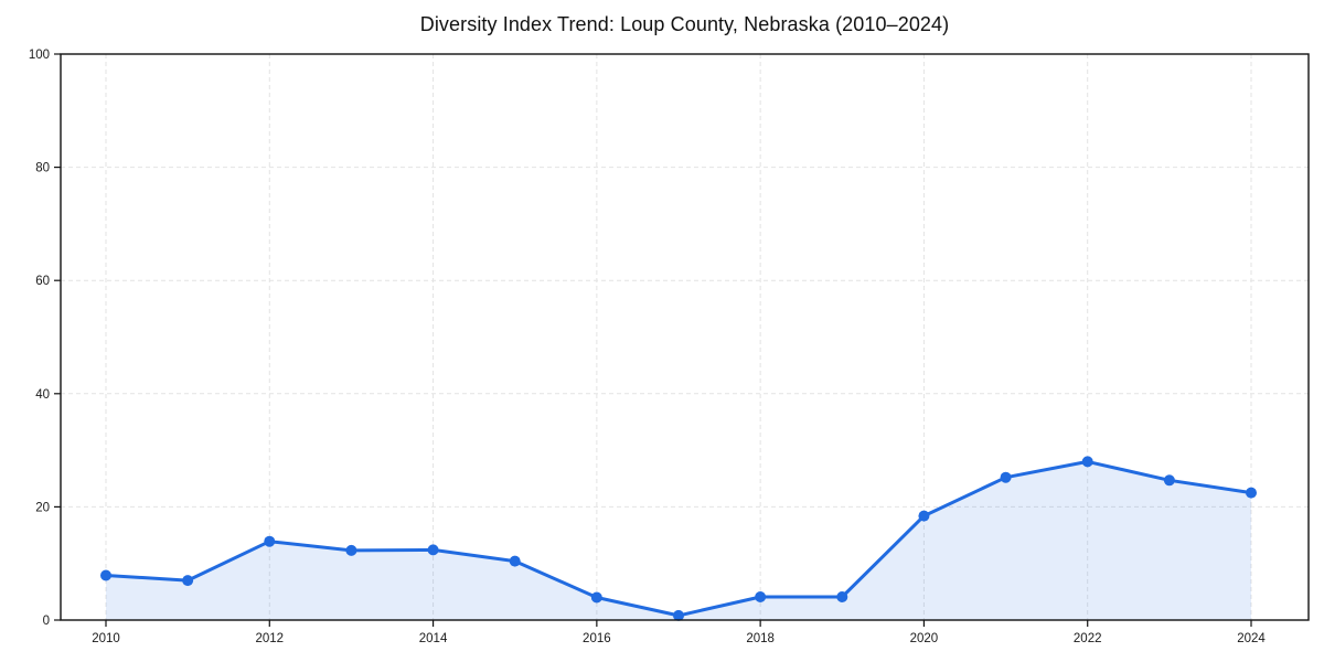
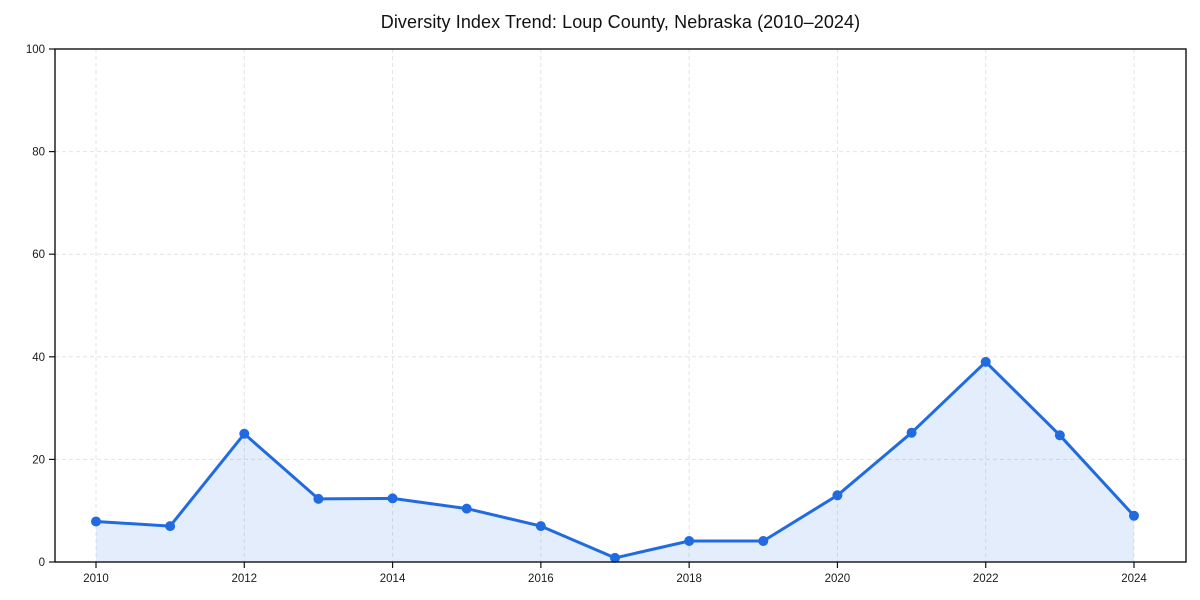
2012: 14 -> 25
2016: 4 -> 7
2020: 18 -> 13
2022: 28 -> 39
2024: 22 -> 9
